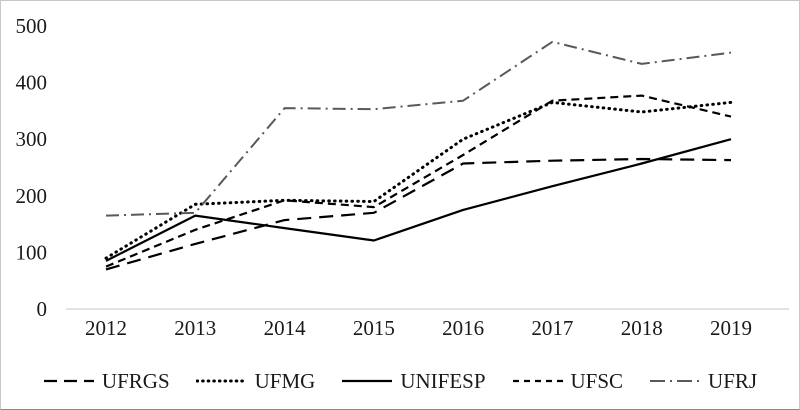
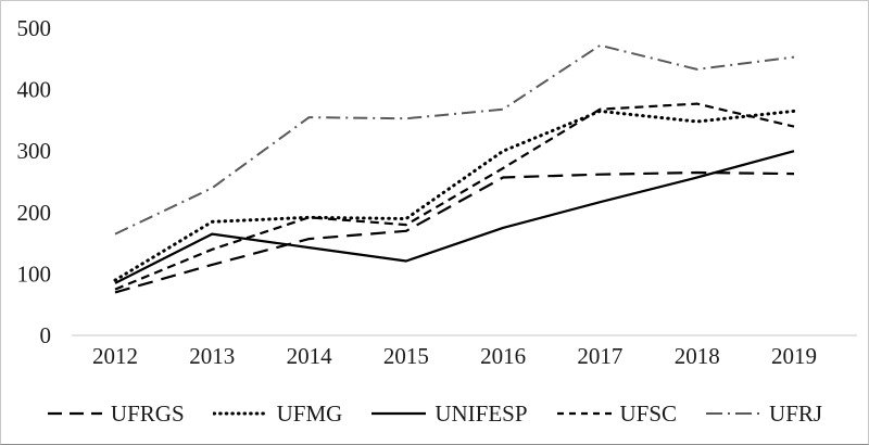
UFRJ/2013: 170 -> 240
